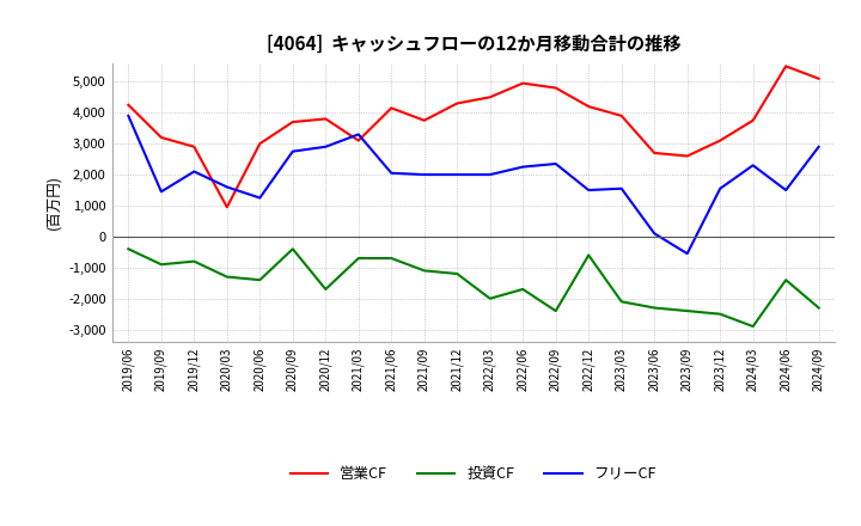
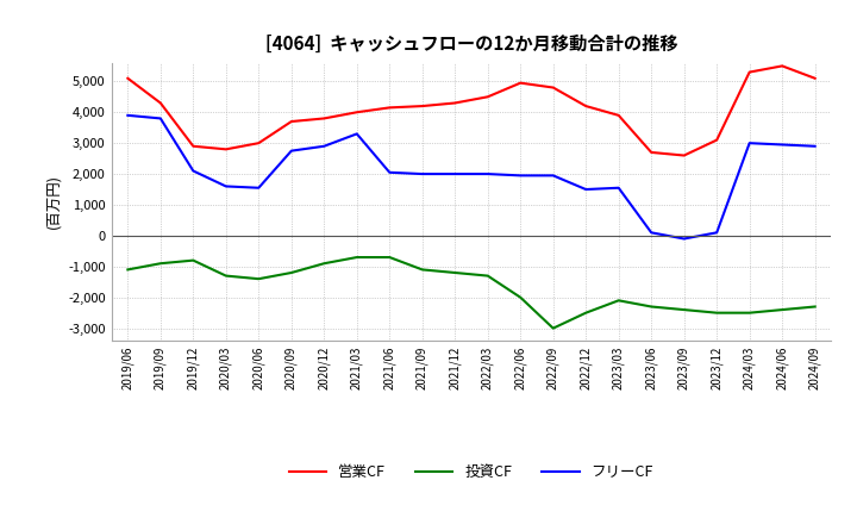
営業CF/2019/06: 4,250 -> 5,100
投資CF/2019/06: -400 -> -1,100
営業CF/2019/09: 3,200 -> 4,300
フリーCF/2019/09: 1,450 -> 3,800
営業CF/2020/03: 950 -> 2,800
フリーCF/2020/06: 1,250 -> 1,550
投資CF/2020/09: -400 -> -1,200
投資CF/2020/12: -1,700 -> -900
営業CF/2021/03: 3,100 -> 4,000
営業CF/2021/09: 3,750 -> 4,200
投資CF/2022/03: -2,000 -> -1,300
投資CF/2022/06: -1,700 -> -2,000
フリーCF/2022/06: 2,250 -> 1,950
投資CF/2022/09: -2,400 -> -3,000
フリーCF/2022/09: 2,350 -> 1,950
投資CF/2022/12: -600 -> -2,500
フリーCF/2023/09: -550 -> -100
フリーCF/2023/12: 1,550 -> 100
営業CF/2024/03: 3,750 -> 5,300
投資CF/2024/03: -2,900 -> -2,500
フリーCF/2024/03: 2,300 -> 3,000
投資CF/2024/06: -1,400 -> -2,400
フリーCF/2024/06: 1,500 -> 2,950
